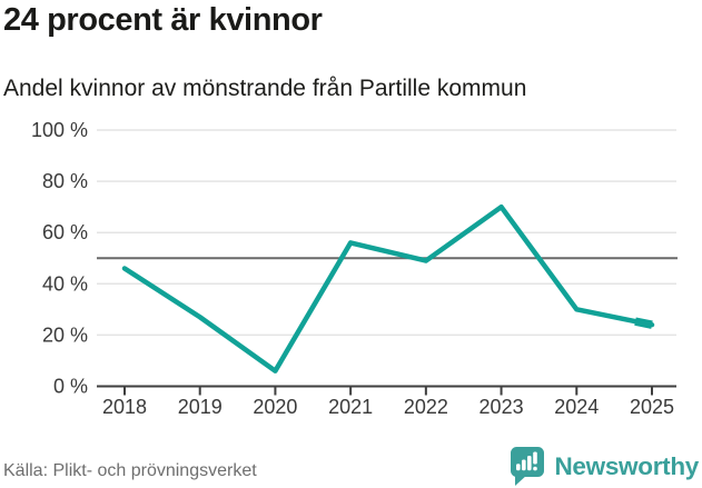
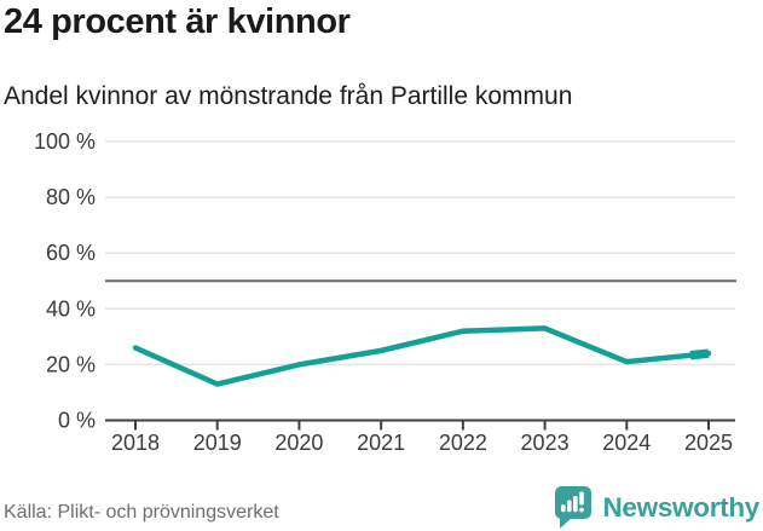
2018: 46% -> 26%
2019: 27% -> 13%
2020: 6% -> 20%
2021: 56% -> 25%
2022: 49% -> 32%
2023: 70% -> 33%
2024: 30% -> 21%
